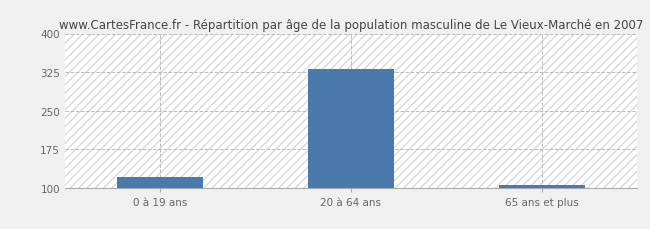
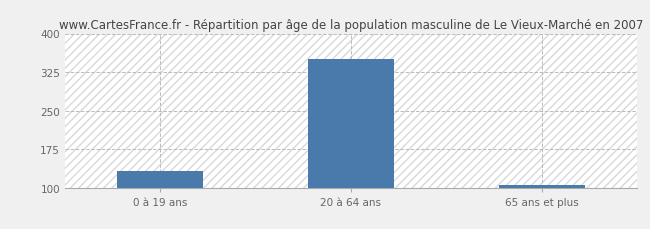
0 à 19 ans: 120 -> 132
20 à 64 ans: 330 -> 350
